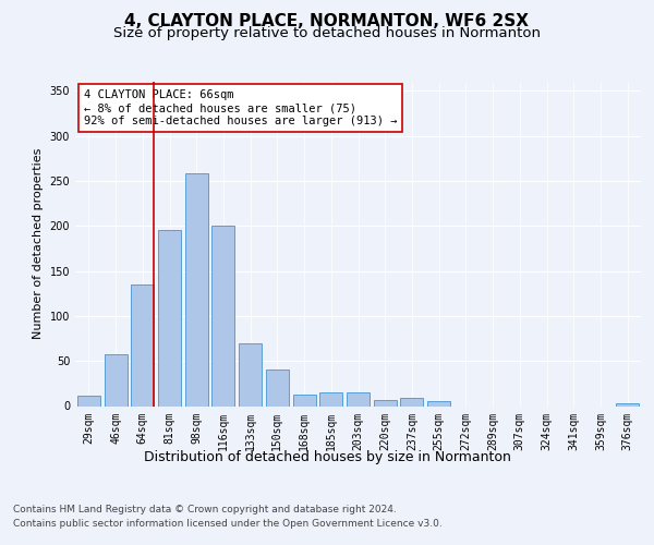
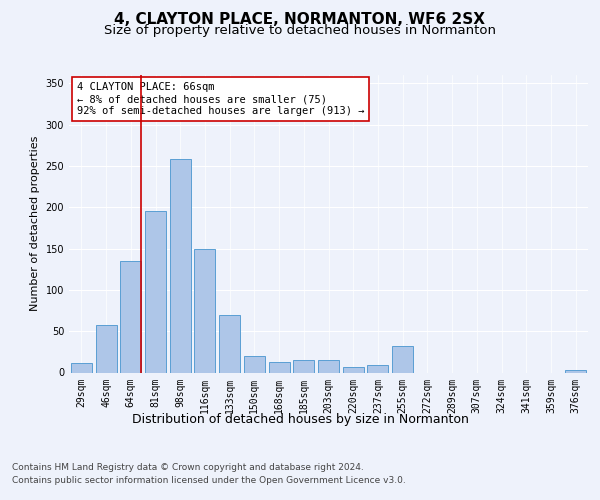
116sqm: 200 -> 150
150sqm: 41 -> 20
255sqm: 5 -> 32
